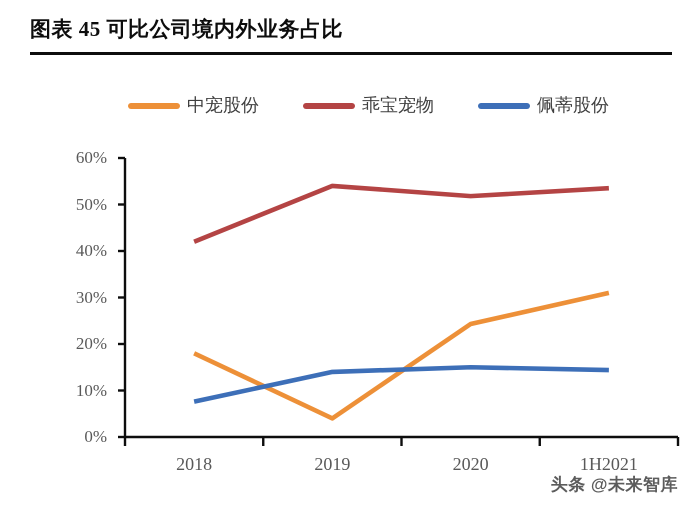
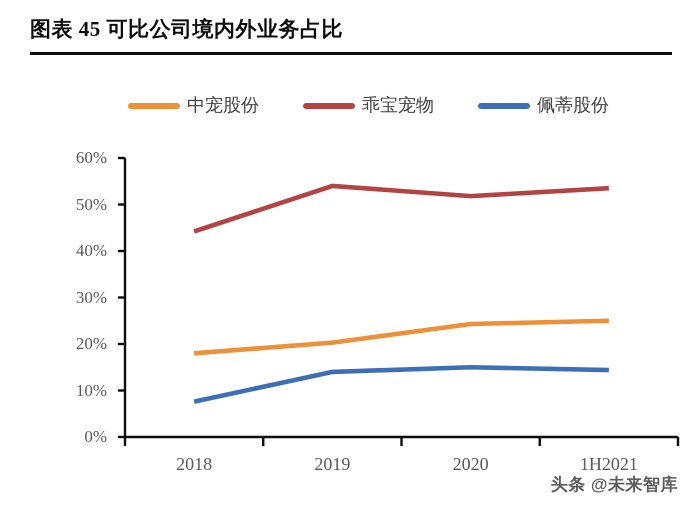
乖宝宠物/2018: 42% -> 44%
中宠股份/2019: 4% -> 20%
中宠股份/1H2021: 31% -> 25%
